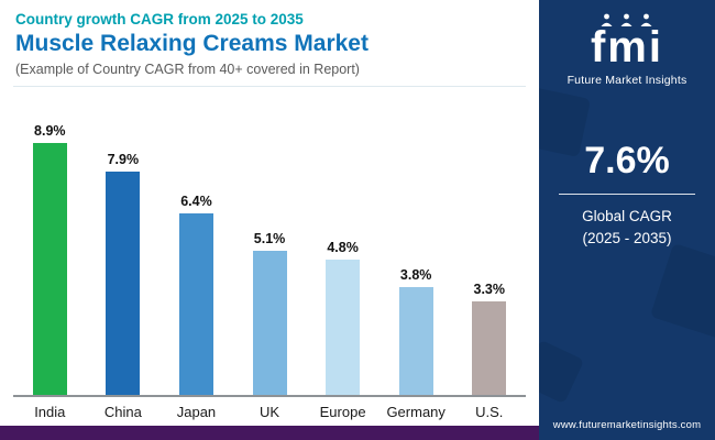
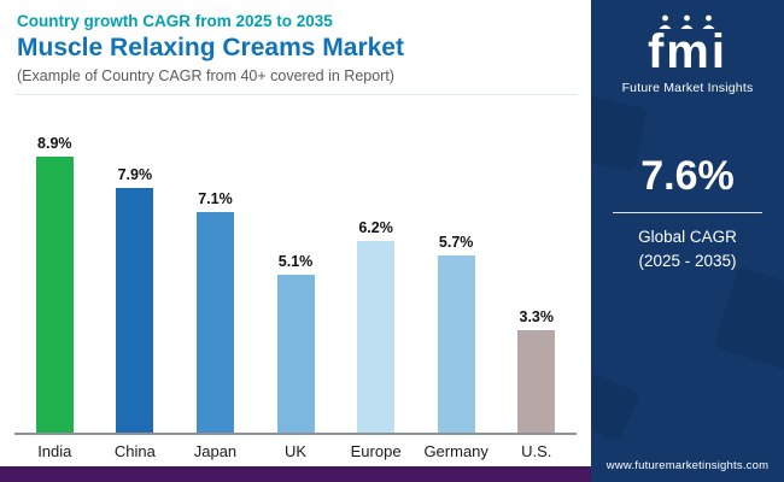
Japan: 6.4% -> 7.1%
Europe: 4.8% -> 6.2%
Germany: 3.8% -> 5.7%
